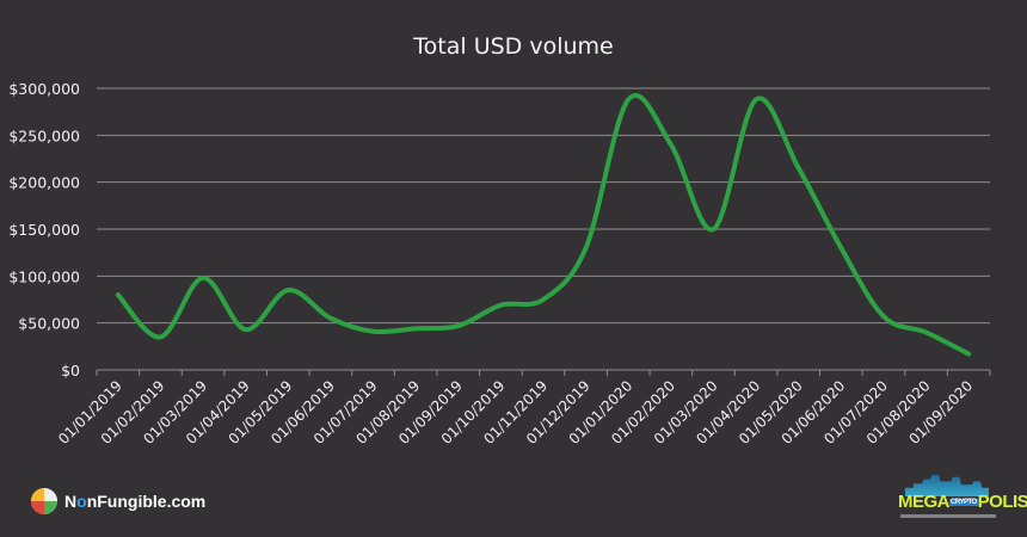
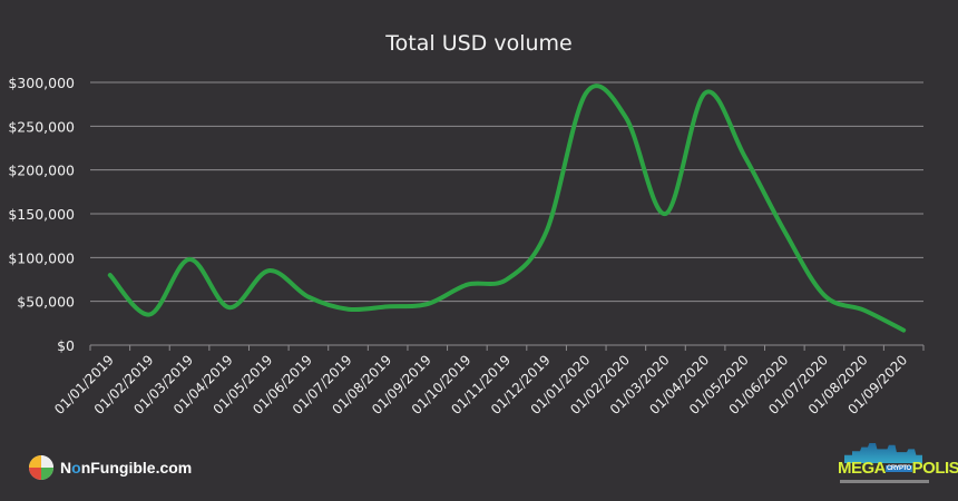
01/02/2020: $240000 -> $260000
